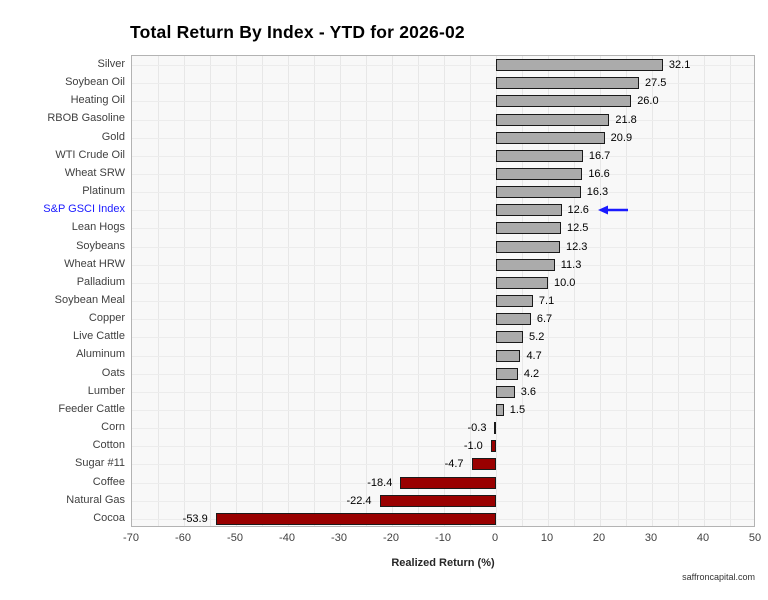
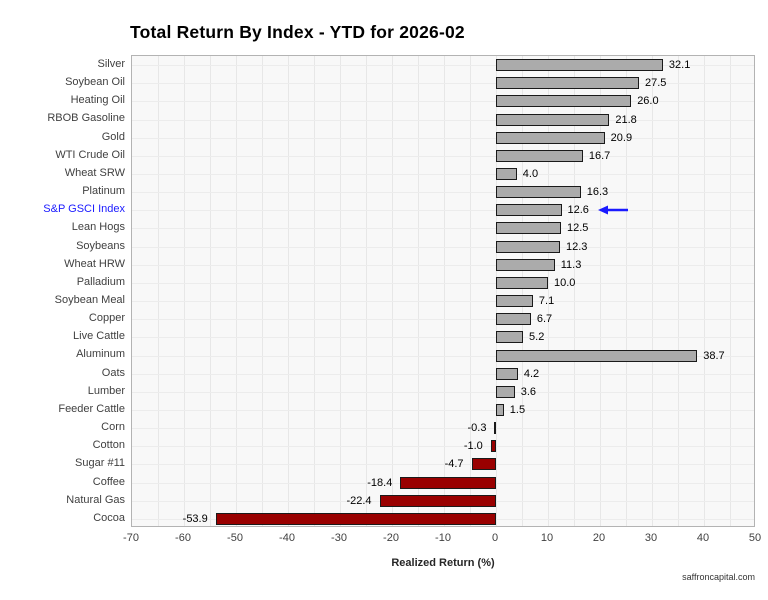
Wheat SRW: 16.6 -> 4.0
Aluminum: 4.7 -> 38.7
